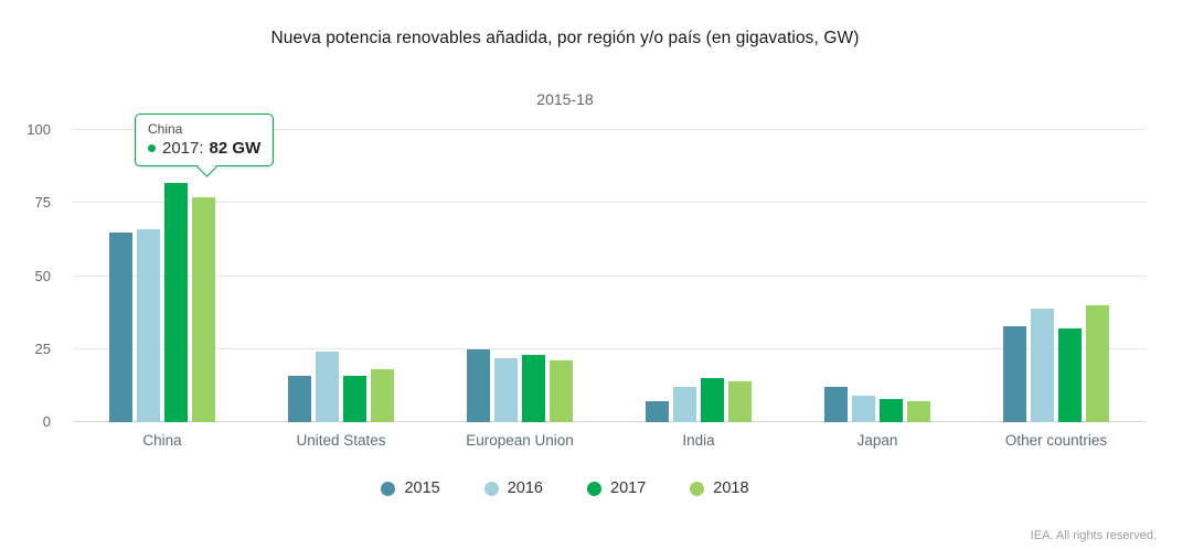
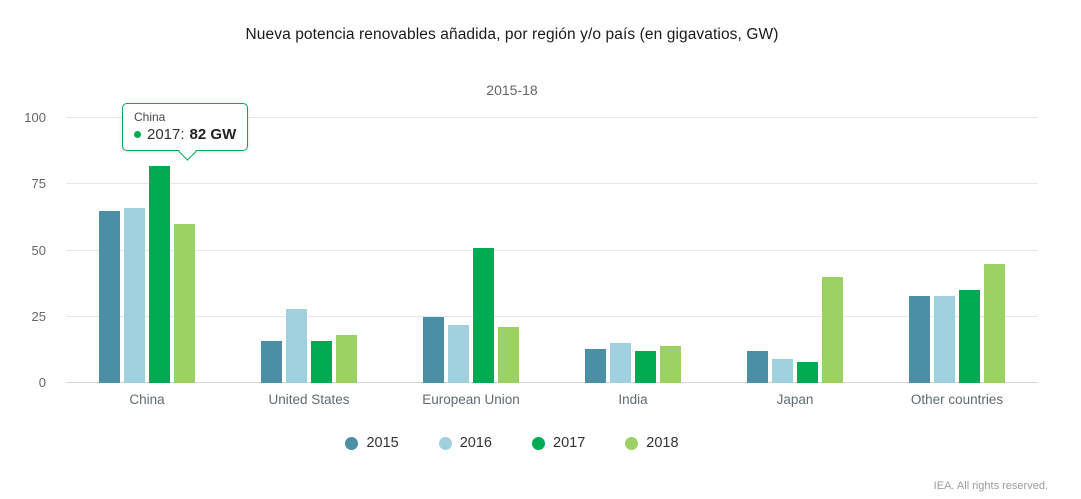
2018/China: 77 -> 60
2016/United States: 24 -> 28
2017/European Union: 23 -> 51
2015/India: 7 -> 13
2016/India: 12 -> 15
2017/India: 15 -> 12
2018/Japan: 7 -> 40
2016/Other countries: 39 -> 33
2017/Other countries: 32 -> 35
2018/Other countries: 40 -> 45
